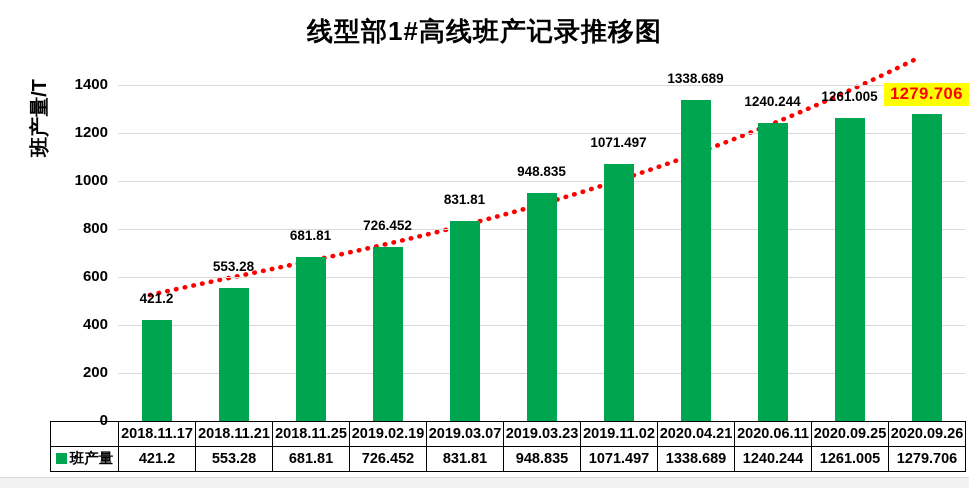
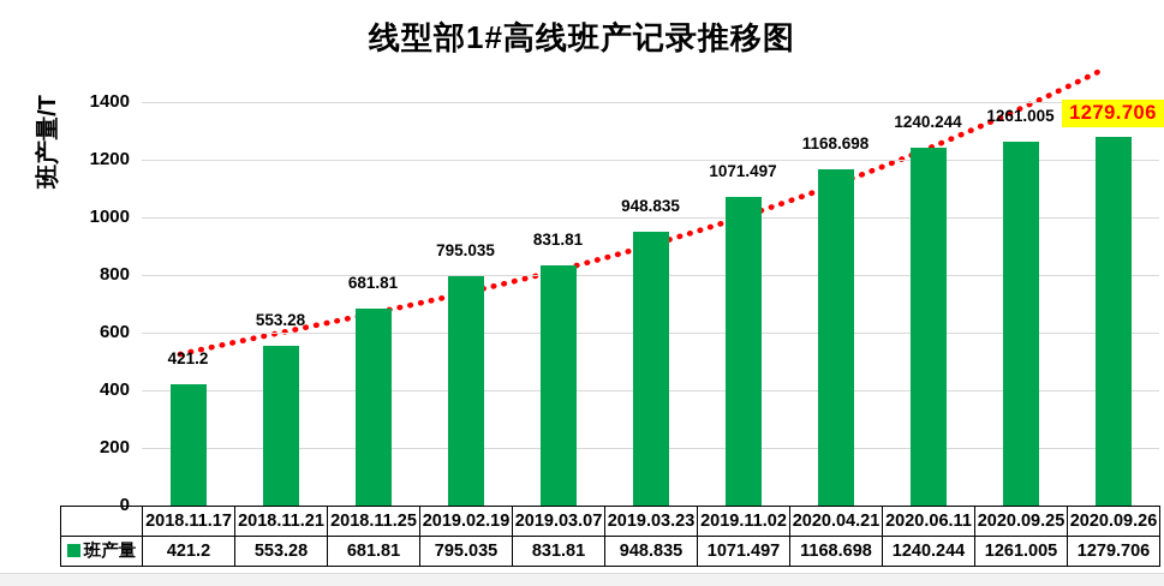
2019.02.19: 726.452 -> 795.035
2020.04.21: 1338.689 -> 1168.698
